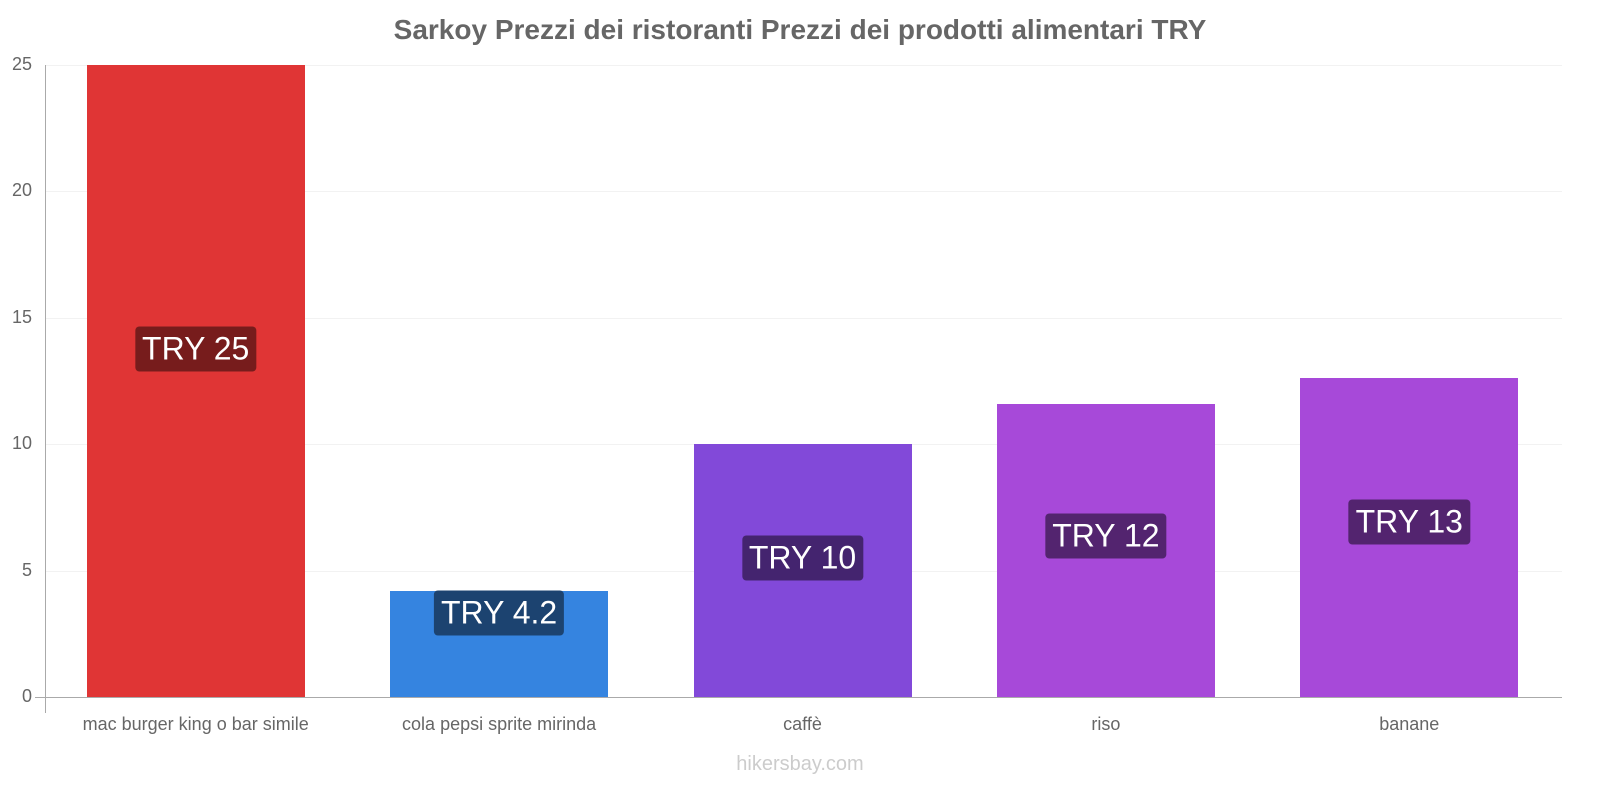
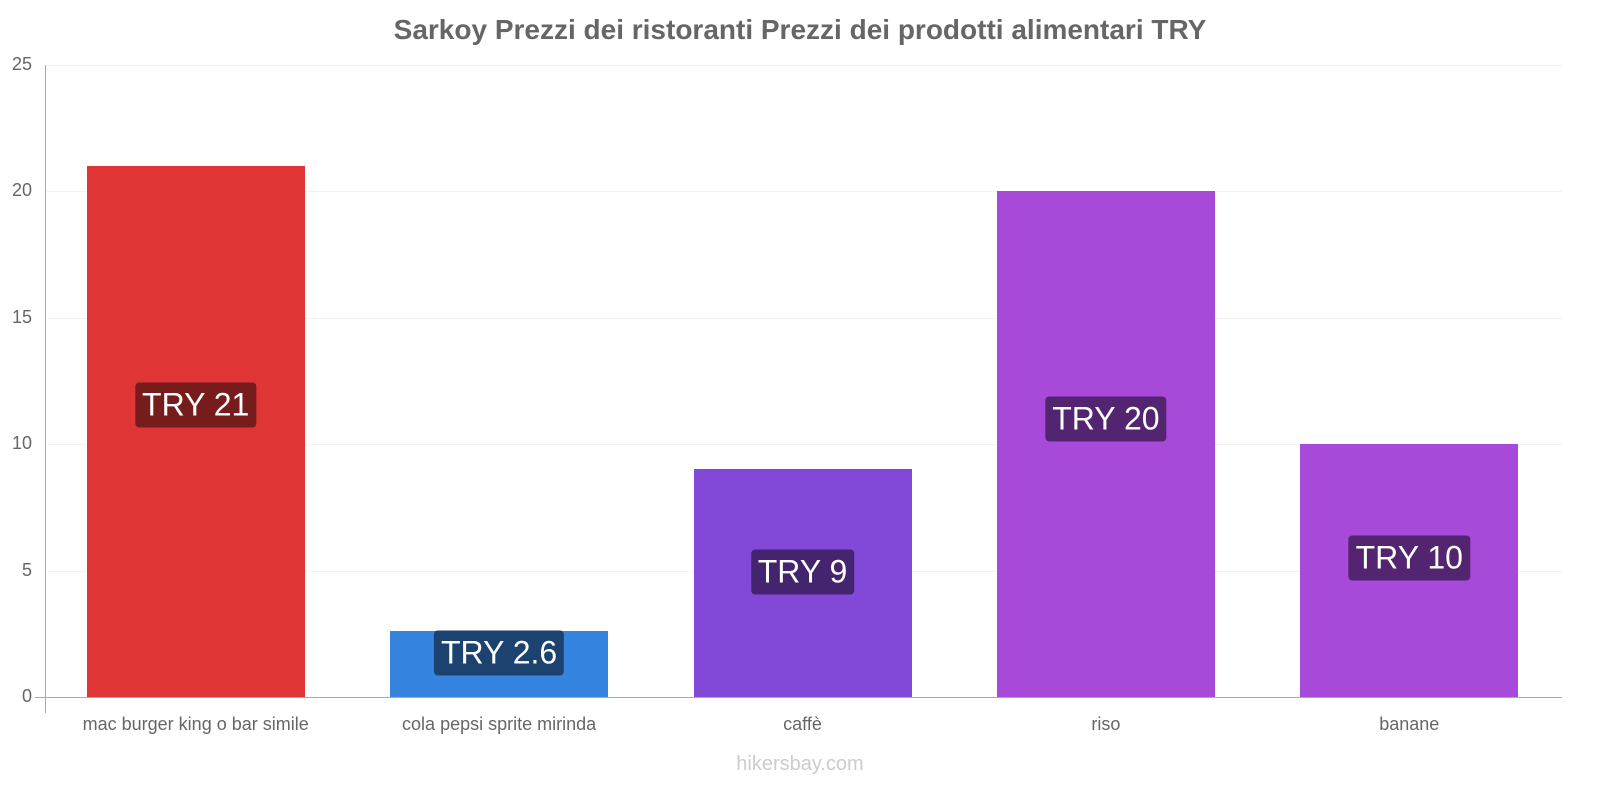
mac burger king o bar simile: 25 -> 21
cola pepsi sprite mirinda: 4.2 -> 2.6
caffè: 10 -> 9
riso: 12 -> 20
banane: 13 -> 10
